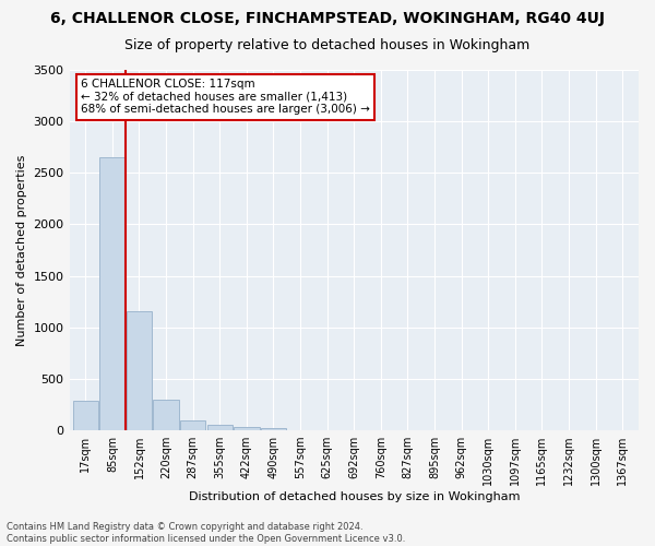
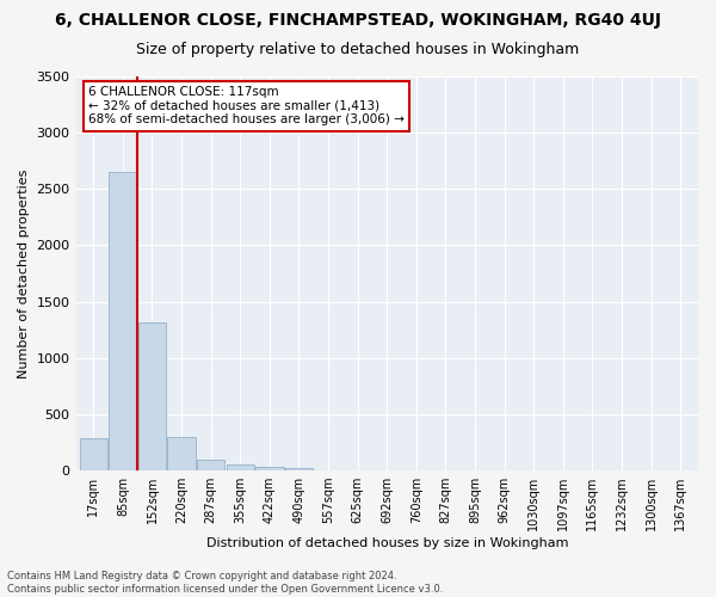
152sqm: 1160 -> 1320
